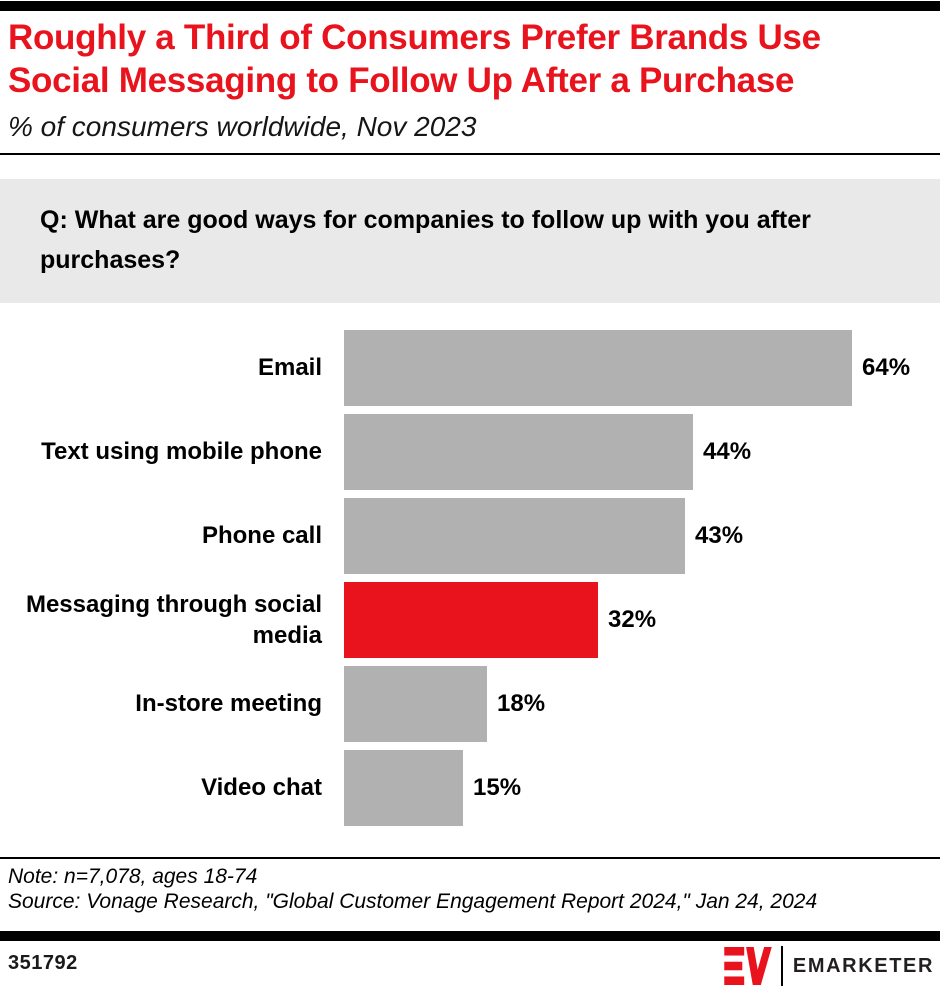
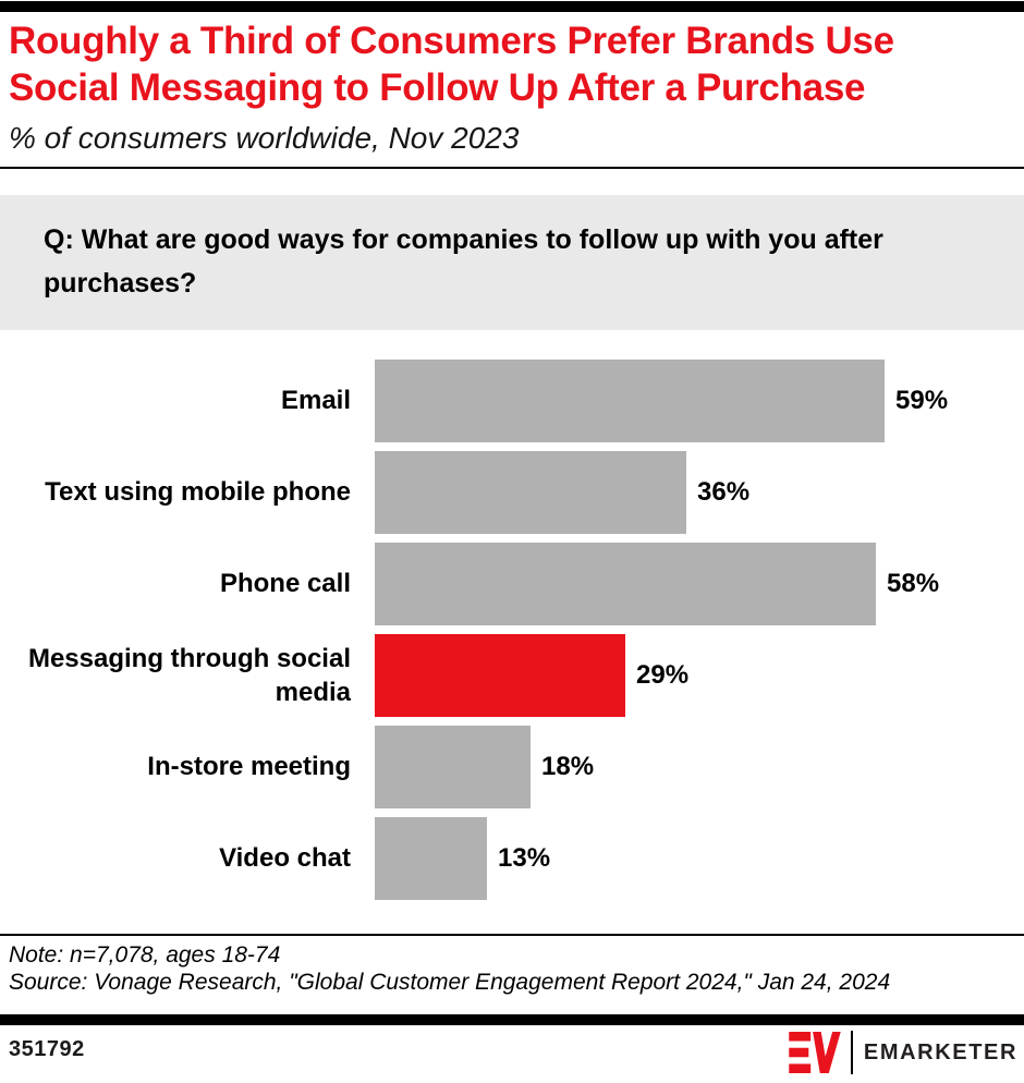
Email: 64% -> 59%
Text using mobile phone: 44% -> 36%
Phone call: 43% -> 58%
Messaging through social media: 32% -> 29%
Video chat: 15% -> 13%
